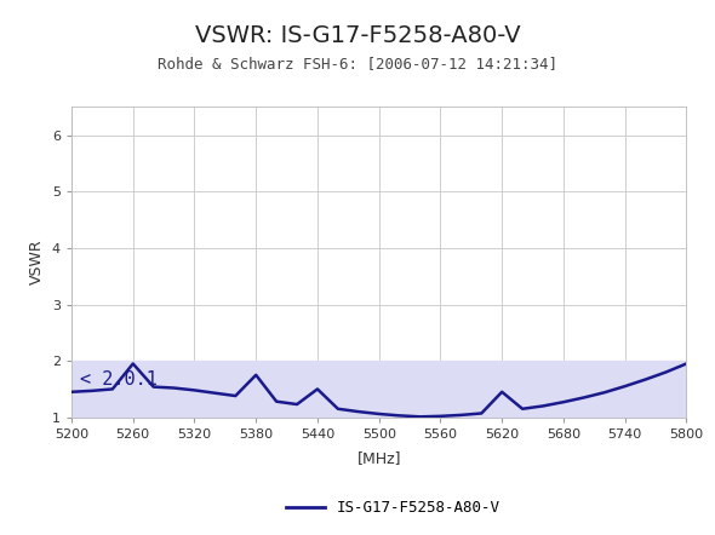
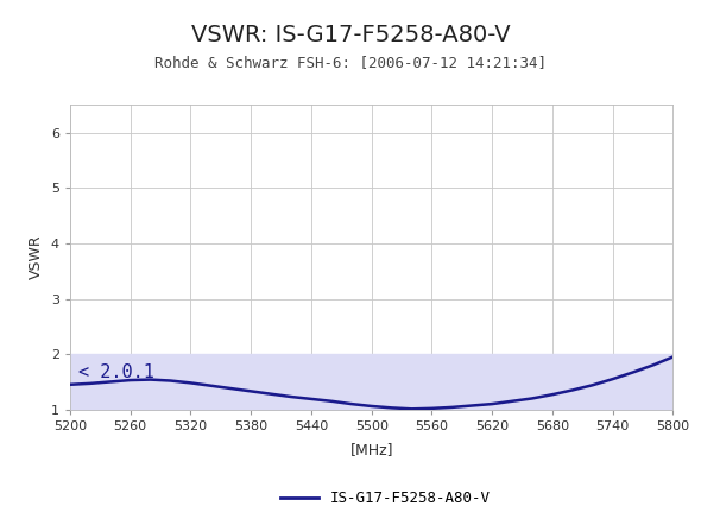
IS-G17-F5258-A80-V/5260: 1.95 -> 1.53
IS-G17-F5258-A80-V/5380: 1.75 -> 1.33
IS-G17-F5258-A80-V/5440: 1.50 -> 1.19
IS-G17-F5258-A80-V/5620: 1.45 -> 1.10
